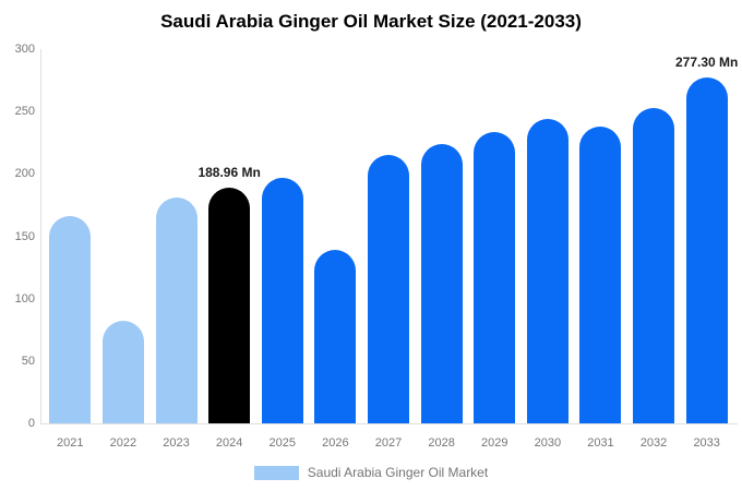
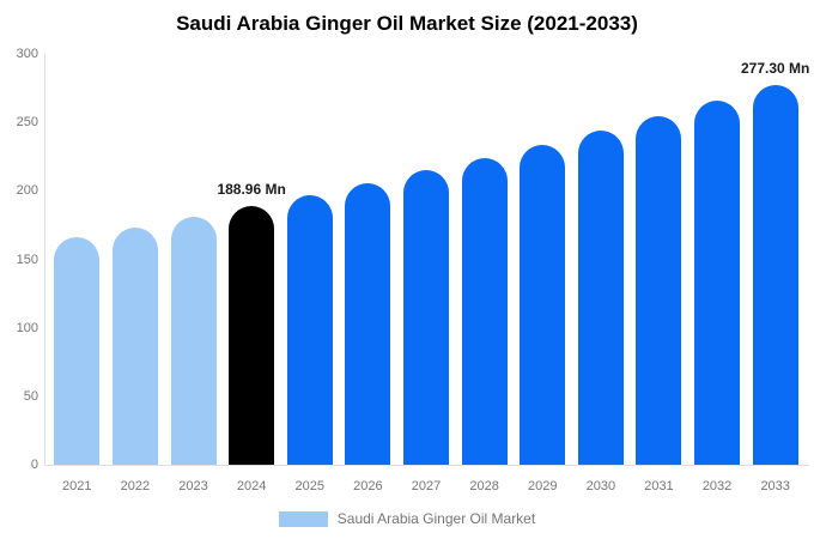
2022: 82 -> 174
2026: 139 -> 206
2031: 238 -> 255
2032: 253 -> 266
